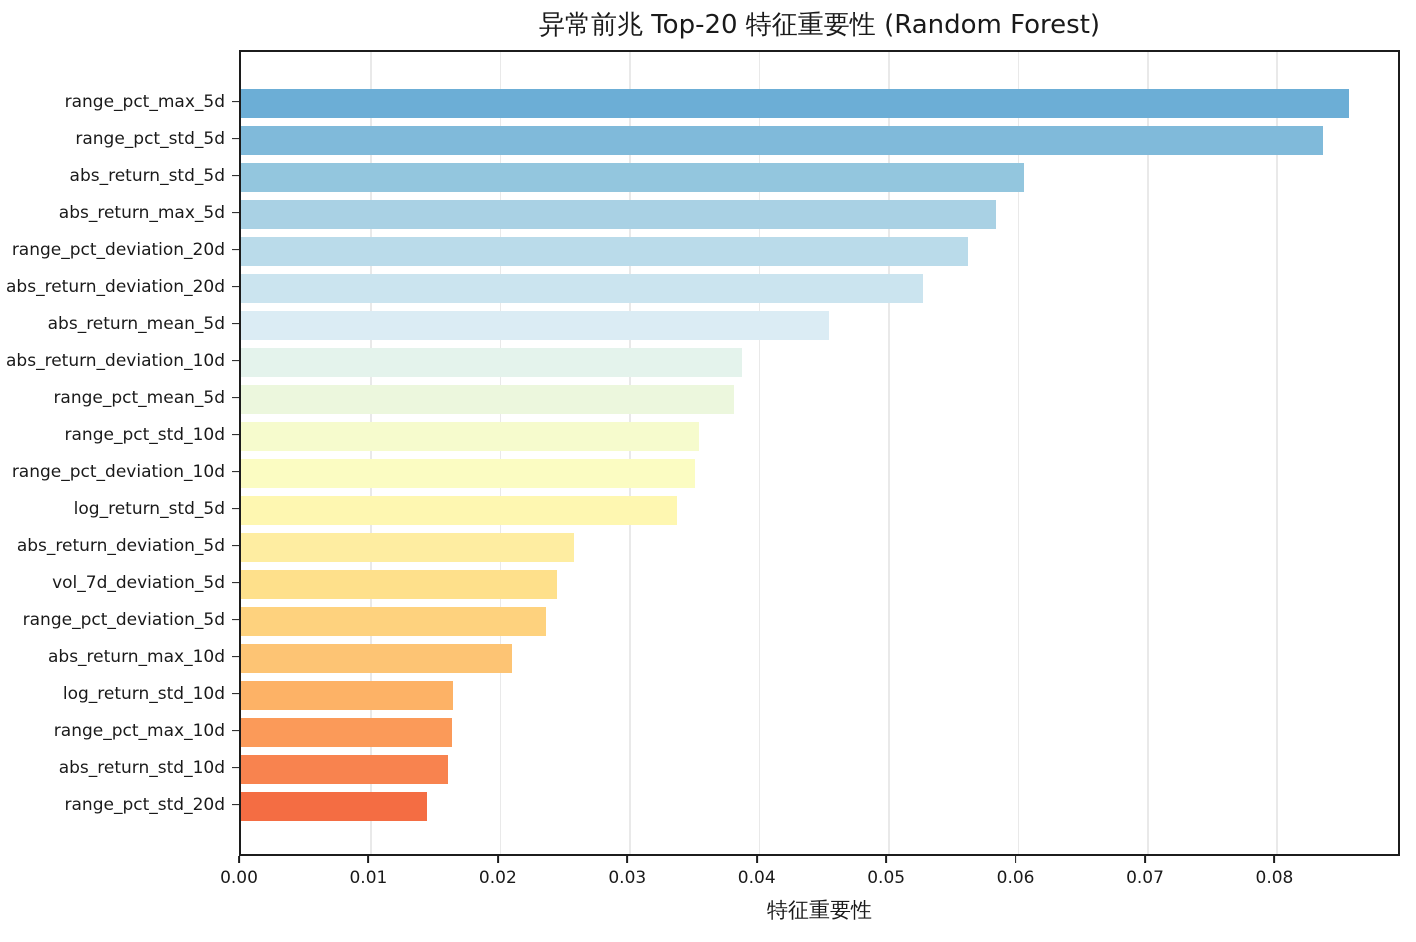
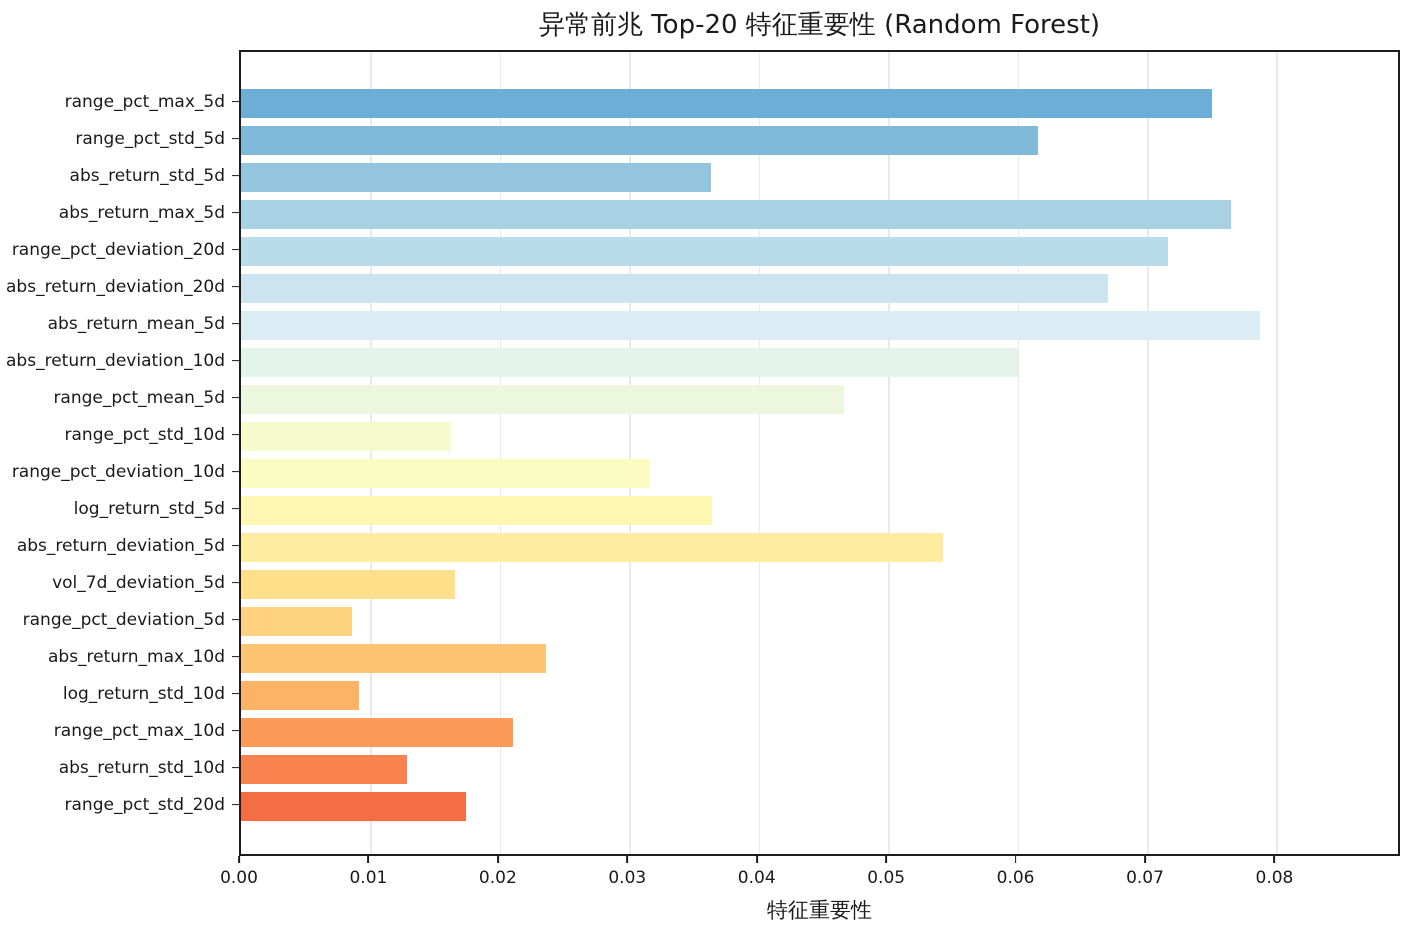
range_pct_max_5d: 0.0856 -> 0.0750
range_pct_std_5d: 0.0836 -> 0.0616
abs_return_std_5d: 0.0605 -> 0.0363
abs_return_max_5d: 0.0583 -> 0.0765
range_pct_deviation_20d: 0.0562 -> 0.0716
abs_return_deviation_20d: 0.0527 -> 0.0670
abs_return_mean_5d: 0.0454 -> 0.0787
abs_return_deviation_10d: 0.0387 -> 0.0600
range_pct_mean_5d: 0.0381 -> 0.0466
range_pct_std_10d: 0.0354 -> 0.0162
range_pct_deviation_10d: 0.0351 -> 0.0316
log_return_std_5d: 0.0337 -> 0.0364
abs_return_deviation_5d: 0.0257 -> 0.0542
vol_7d_deviation_5d: 0.0244 -> 0.0165
range_pct_deviation_5d: 0.0236 -> 0.0086
abs_return_max_10d: 0.0209 -> 0.0236
log_return_std_10d: 0.0164 -> 0.0091
range_pct_max_10d: 0.0163 -> 0.0210
abs_return_std_10d: 0.0160 -> 0.0128
range_pct_std_20d: 0.0144 -> 0.0174
